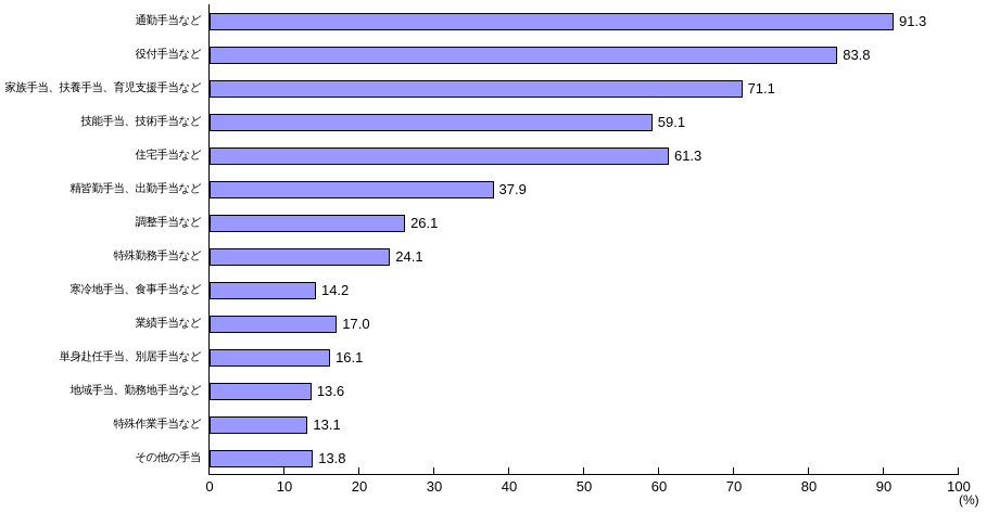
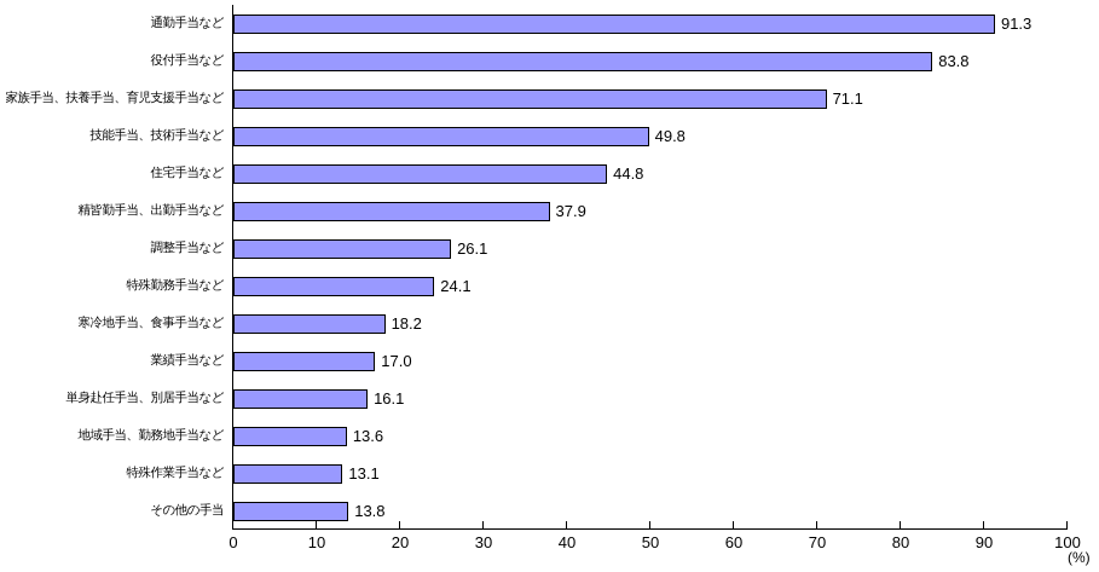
技能手当、技術手当など: 59.1 -> 49.8
住宅手当など: 61.3 -> 44.8
寒冷地手当、食事手当など: 14.2 -> 18.2
